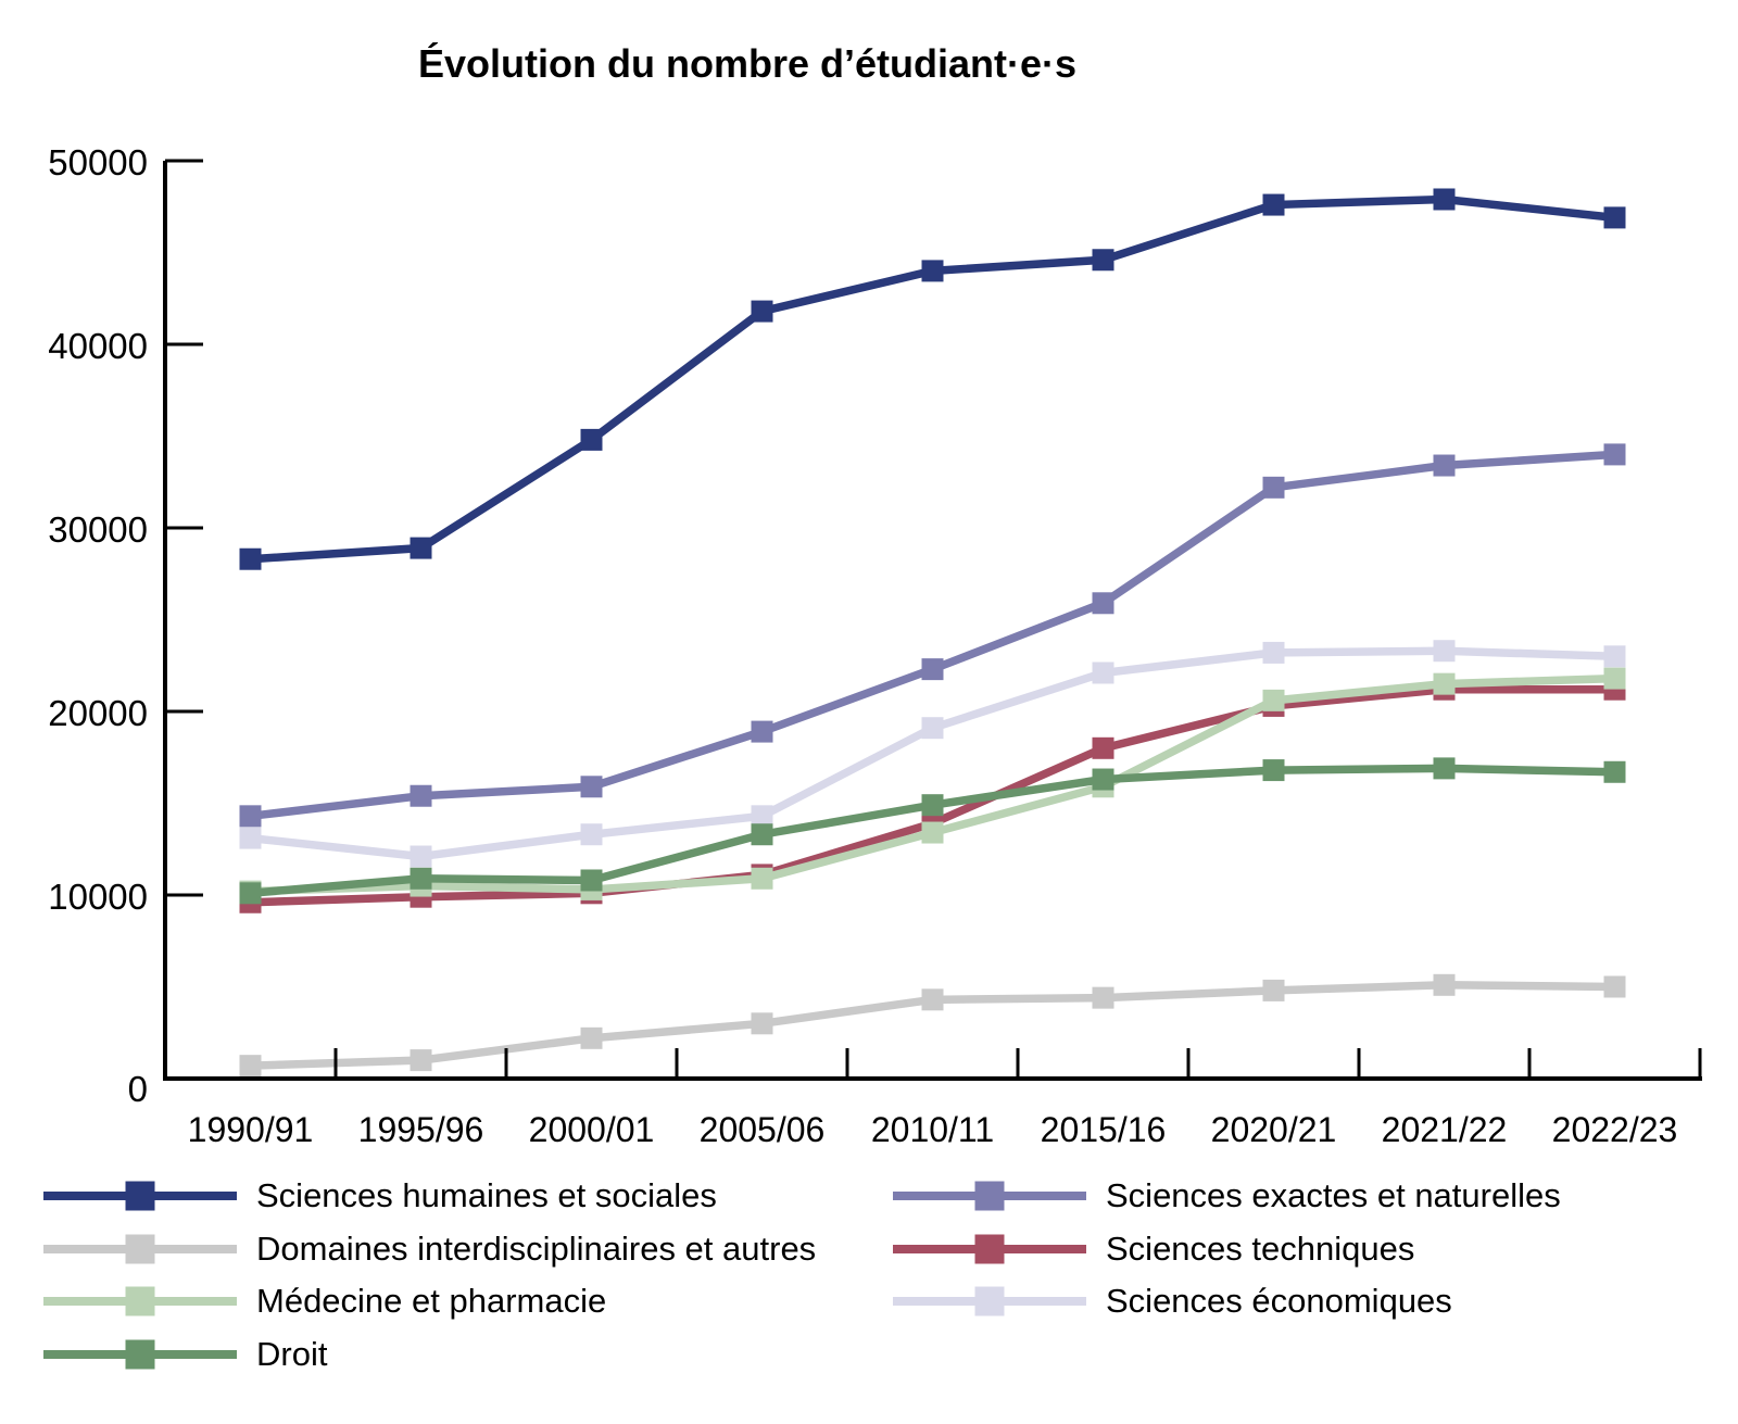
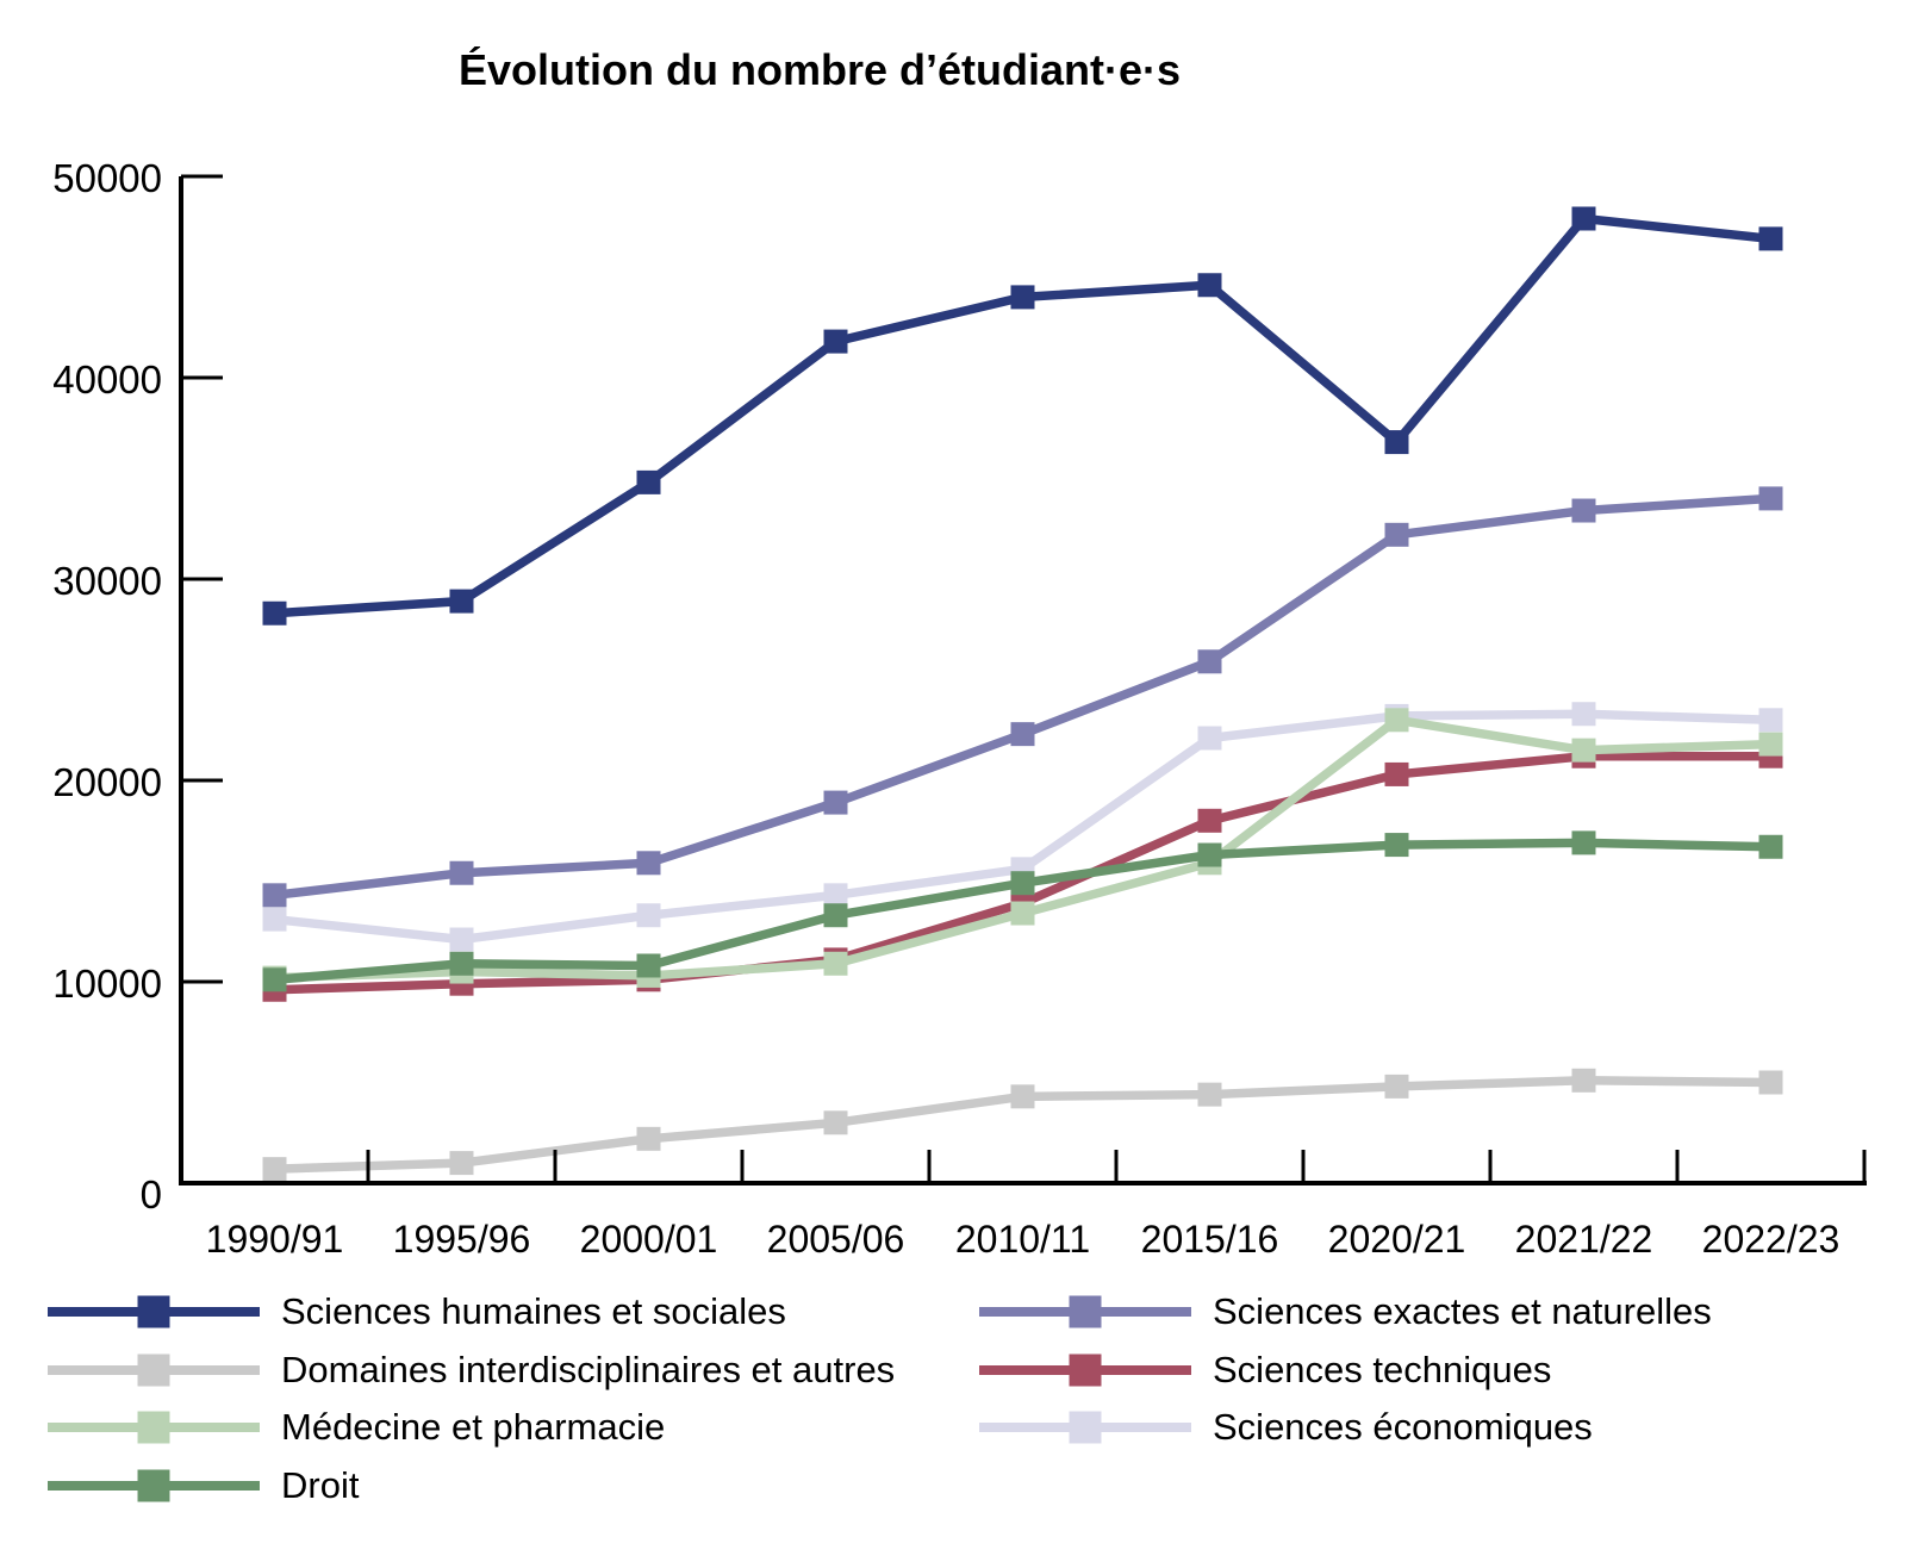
Sciences économiques/2010/11: 19100 -> 15600
Sciences humaines et sociales/2020/21: 47600 -> 36800
Médecine et pharmacie/2020/21: 20600 -> 23000
